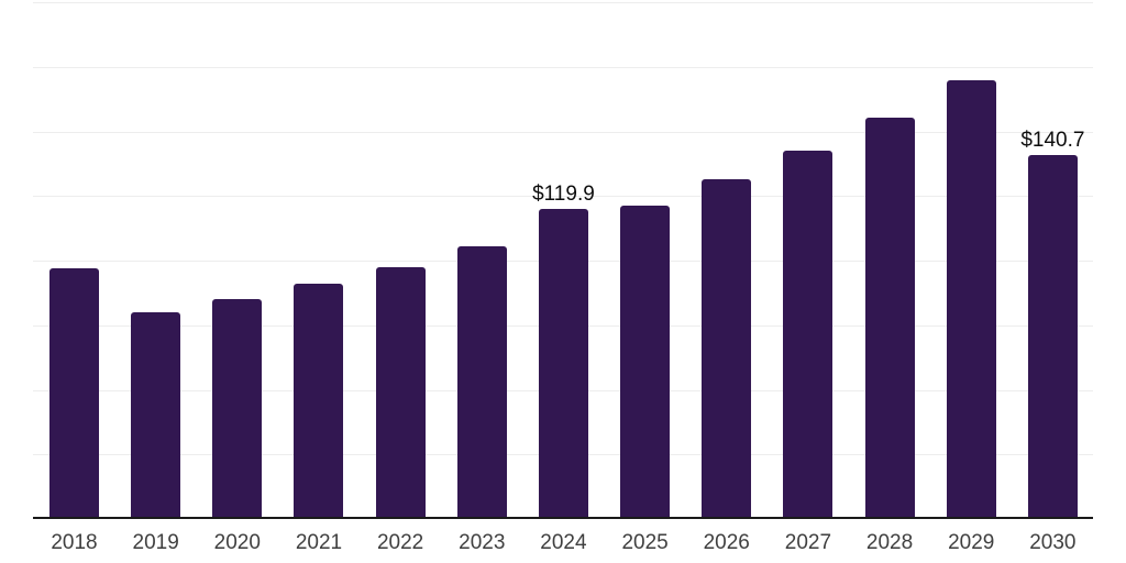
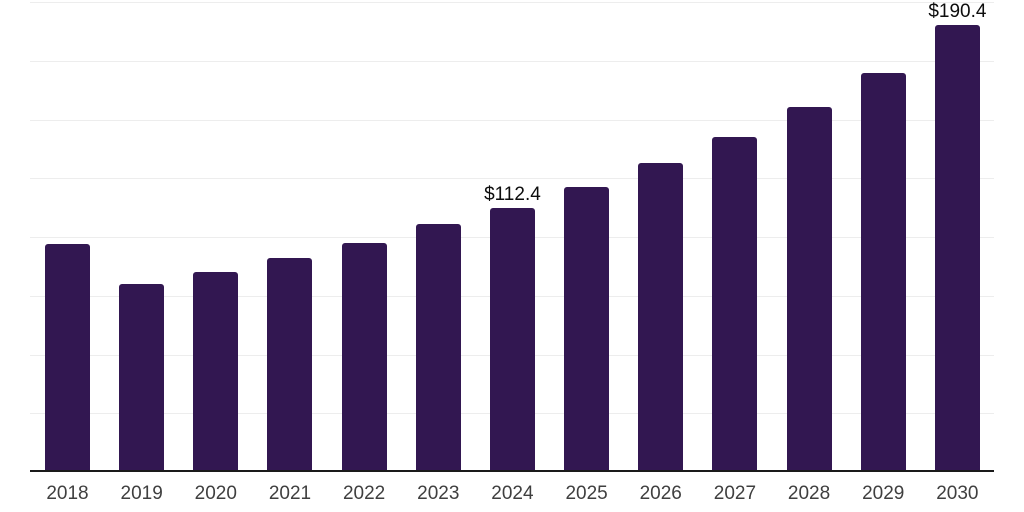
2024: $119.9 -> $112.4
2030: $140.7 -> $190.4
